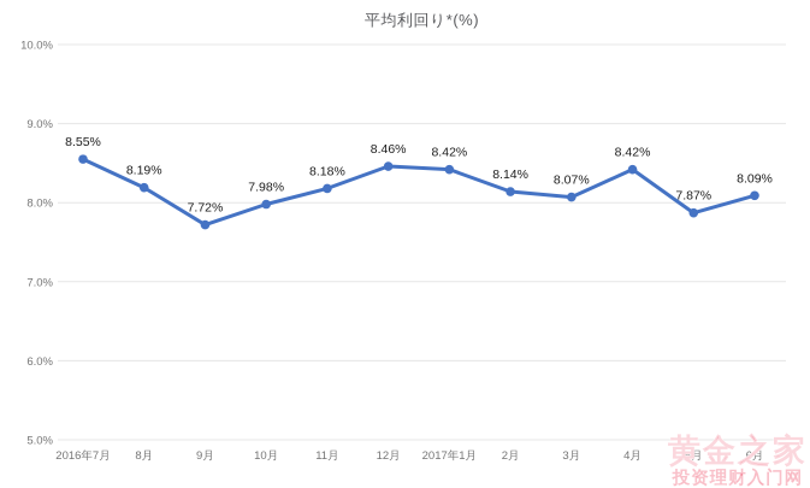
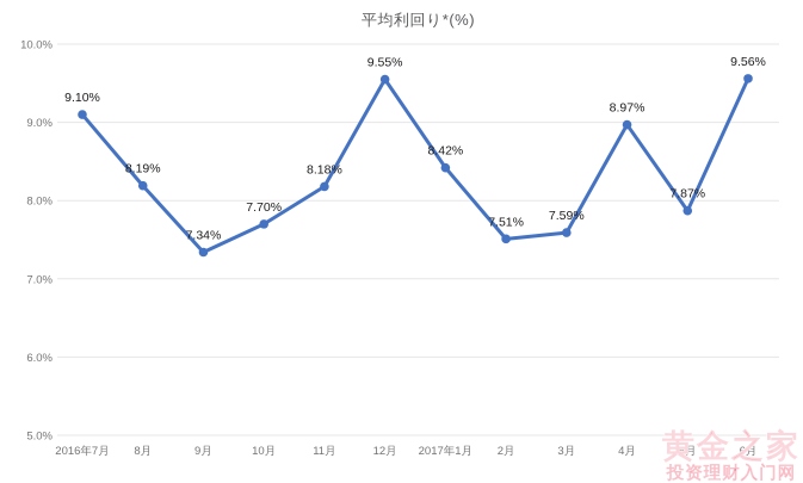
2016年7月: 8.55% -> 9.10%
9月: 7.72% -> 7.34%
10月: 7.98% -> 7.70%
12月: 8.46% -> 9.55%
2月: 8.14% -> 7.51%
3月: 8.07% -> 7.59%
4月: 8.42% -> 8.97%
6月: 8.09% -> 9.56%
